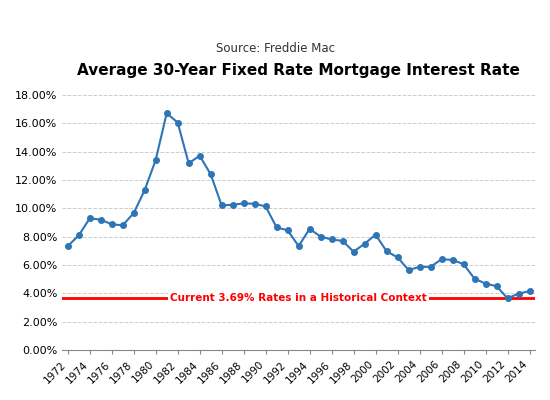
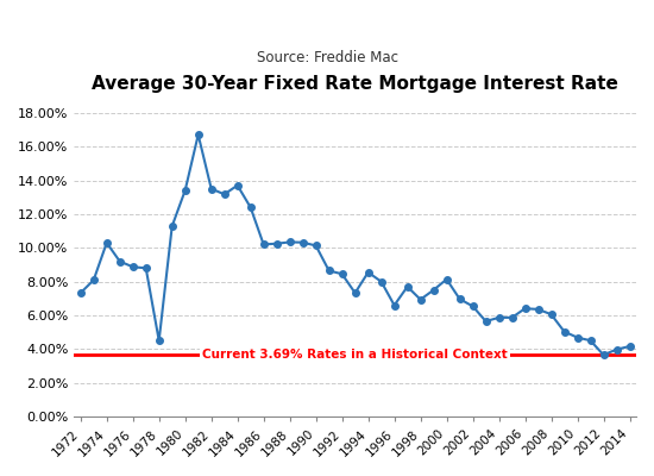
1974: 9.3% -> 10.3%
1978: 9.7% -> 4.5%
1982: 16.0% -> 13.5%
1996: 7.8% -> 6.6%
